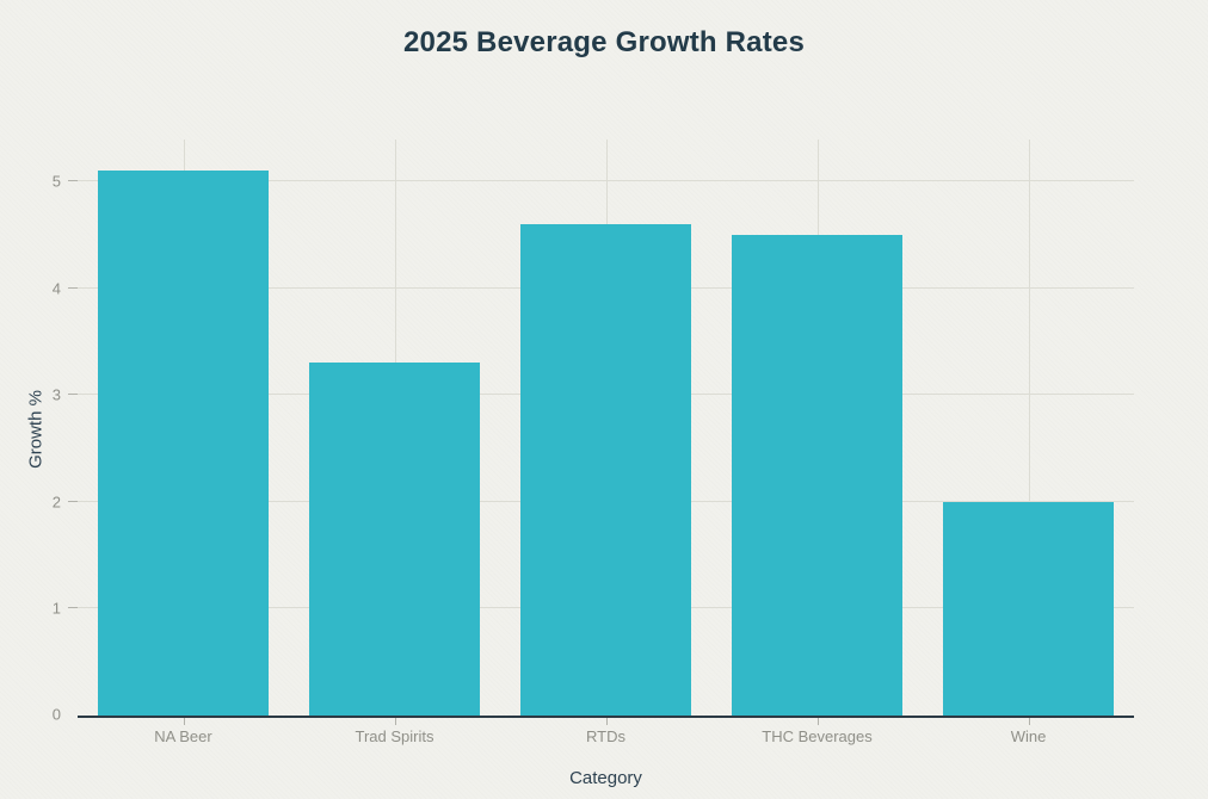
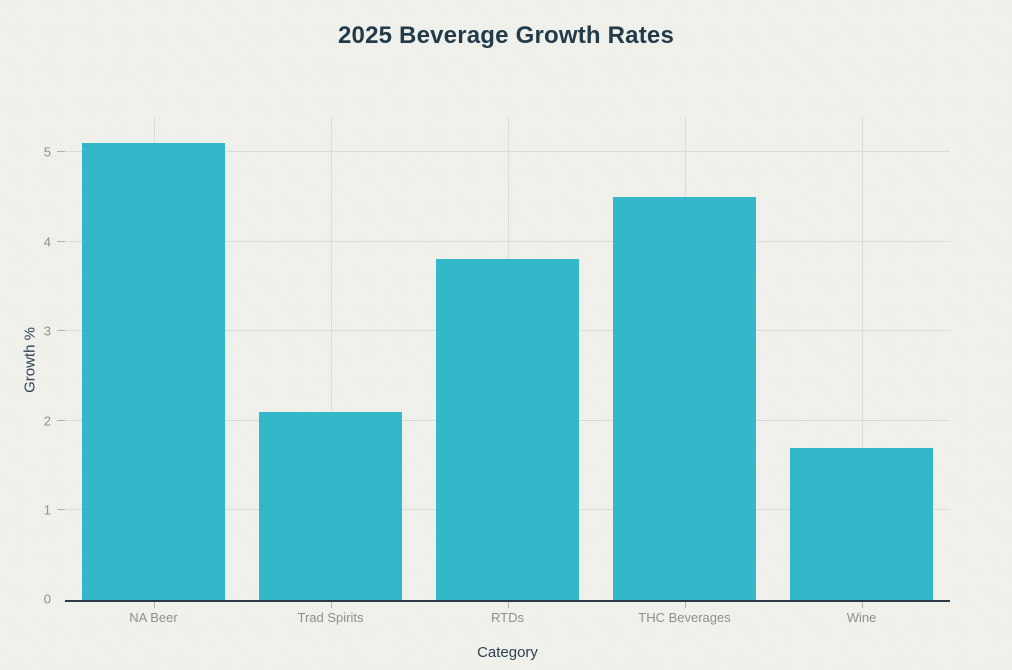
Trad Spirits: 3.3 -> 2.1
RTDs: 4.6 -> 3.8
Wine: 2.0 -> 1.7
